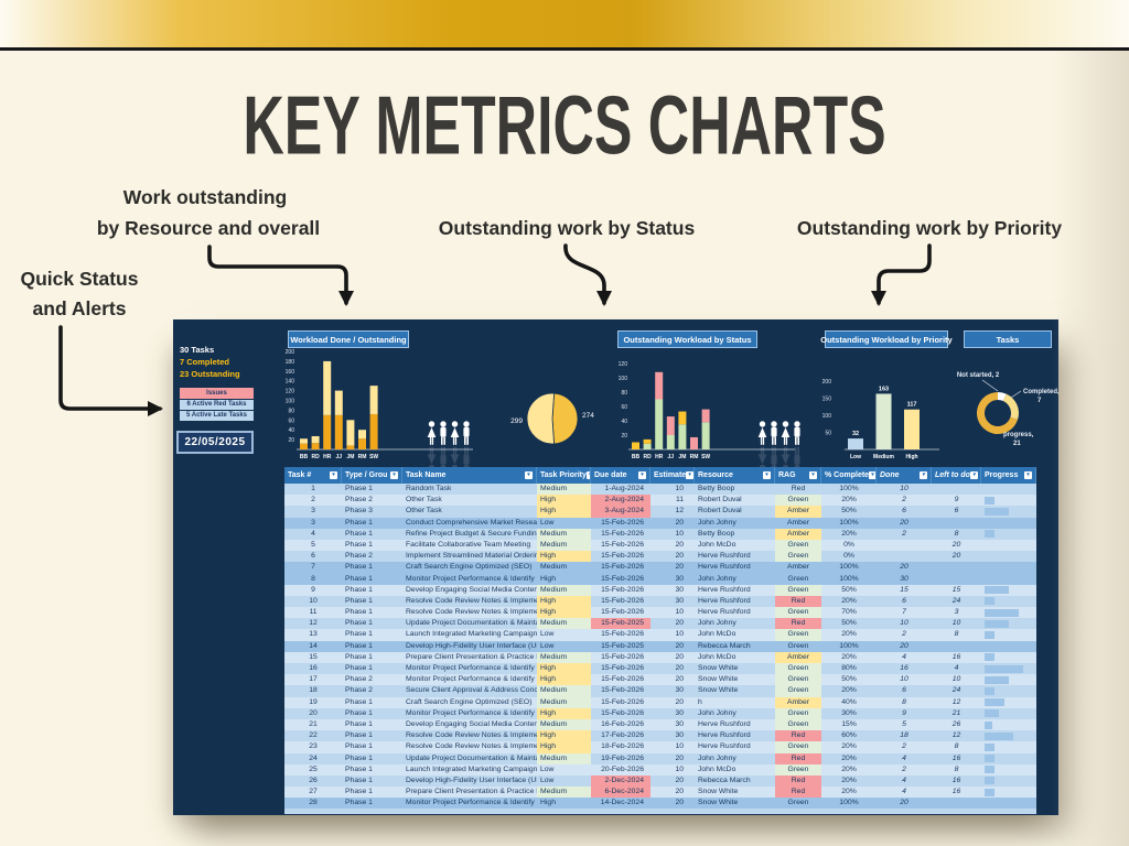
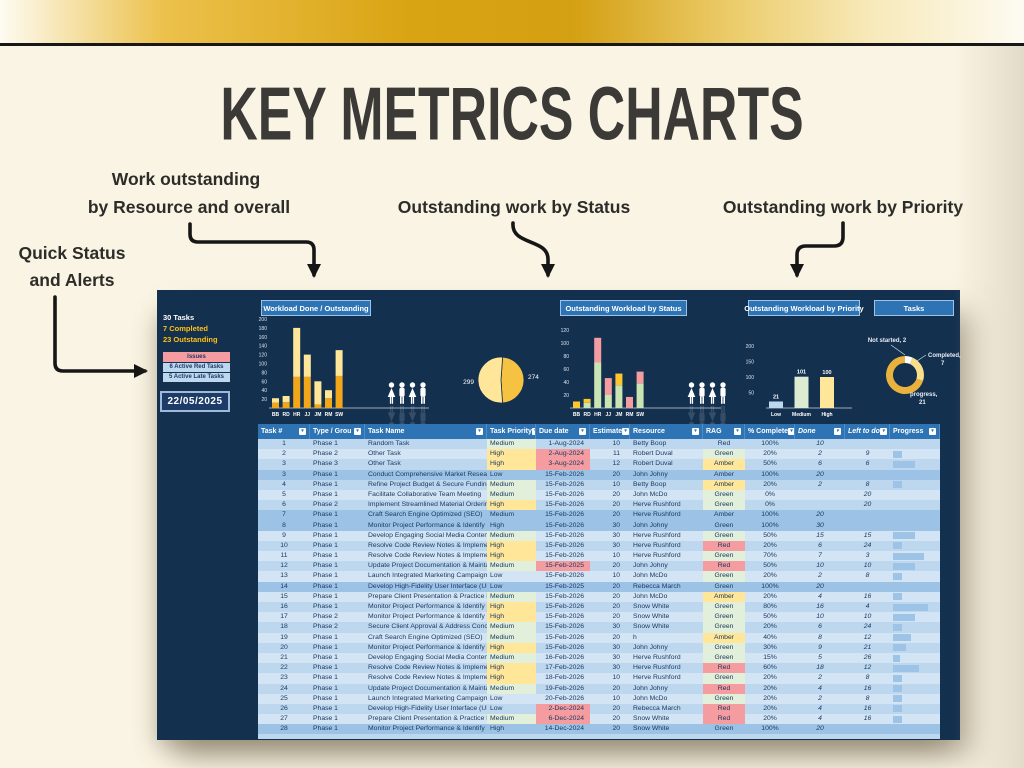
Outstanding Workload by Priority/Low: 32 -> 21
Outstanding Workload by Priority/Medium: 163 -> 101
Outstanding Workload by Priority/High: 117 -> 100
